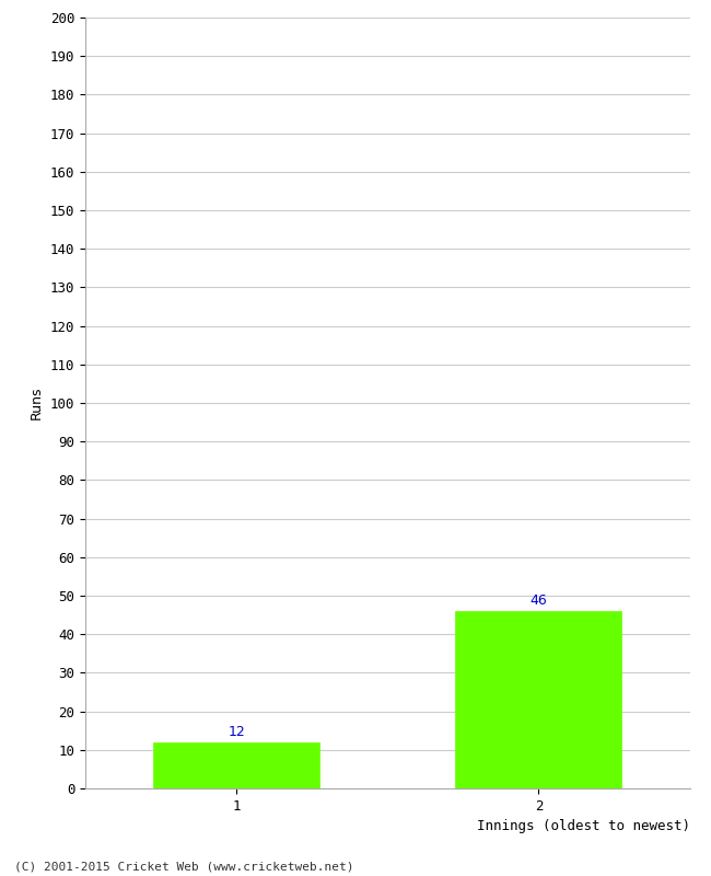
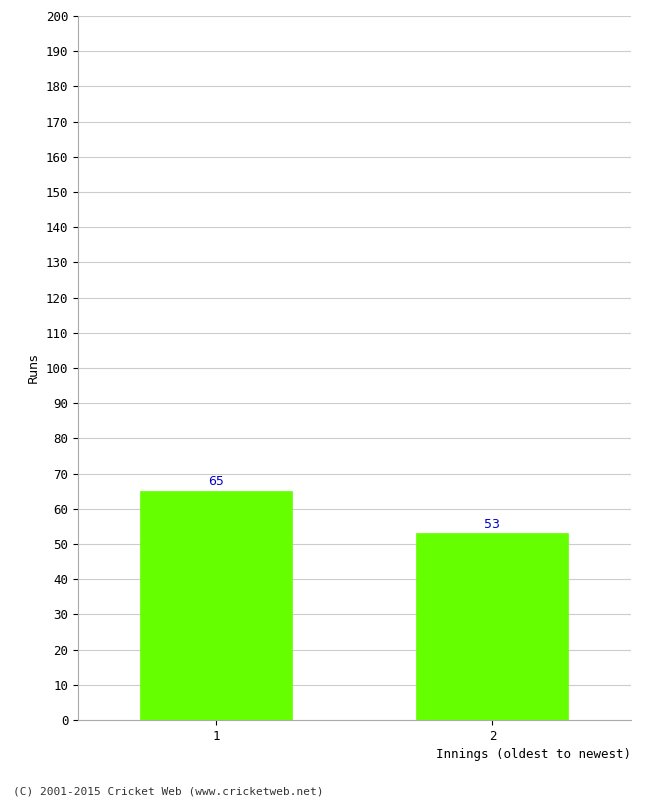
1: 12 -> 65
2: 46 -> 53
